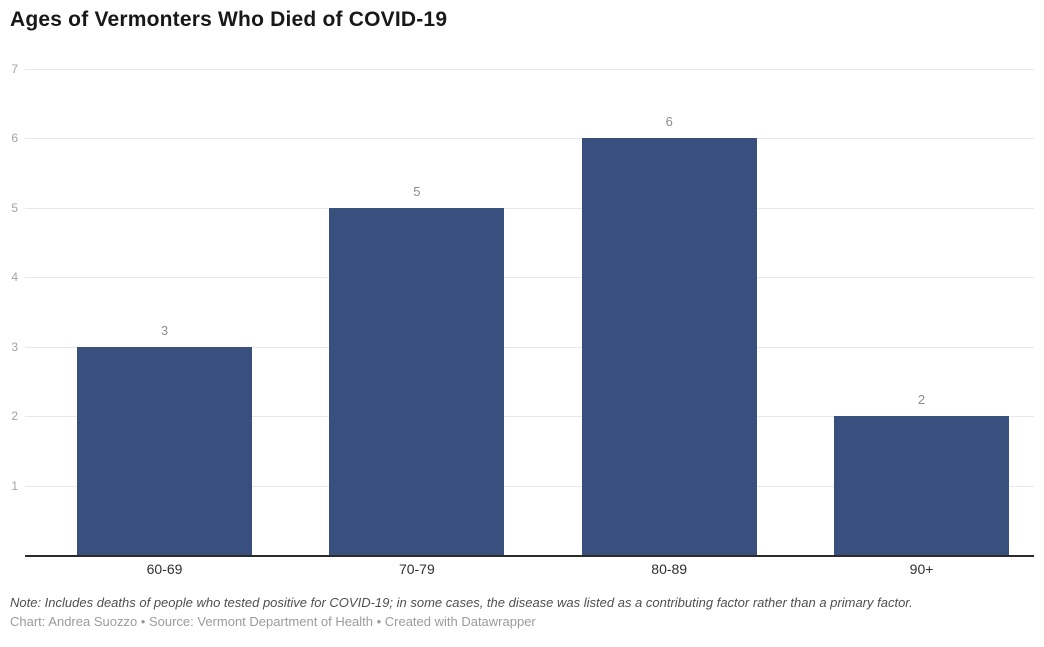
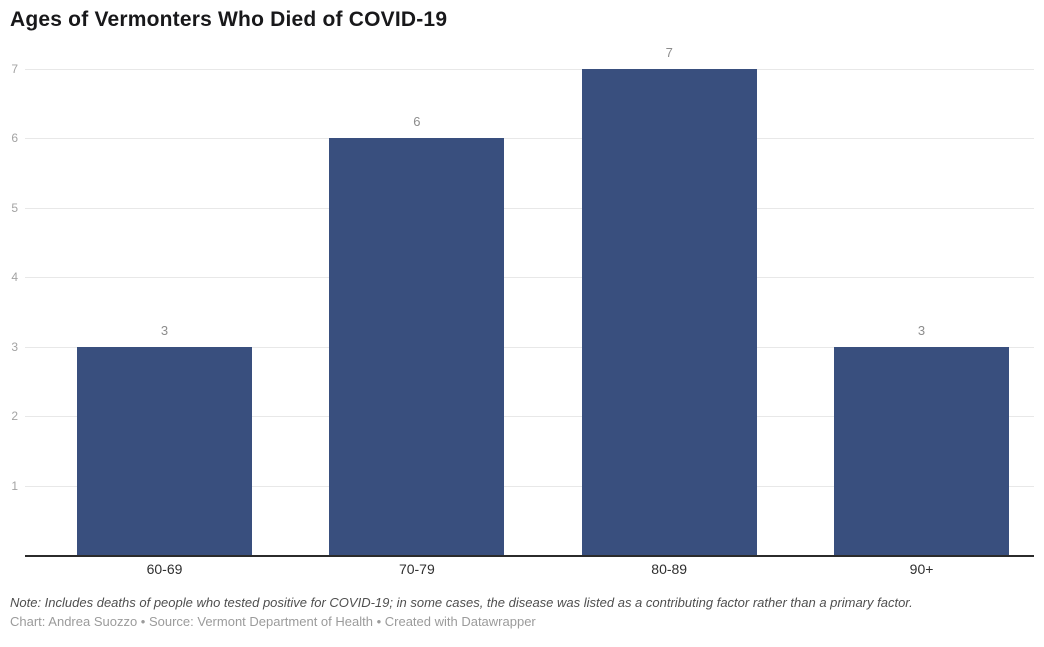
70-79: 5 -> 6
80-89: 6 -> 7
90+: 2 -> 3
